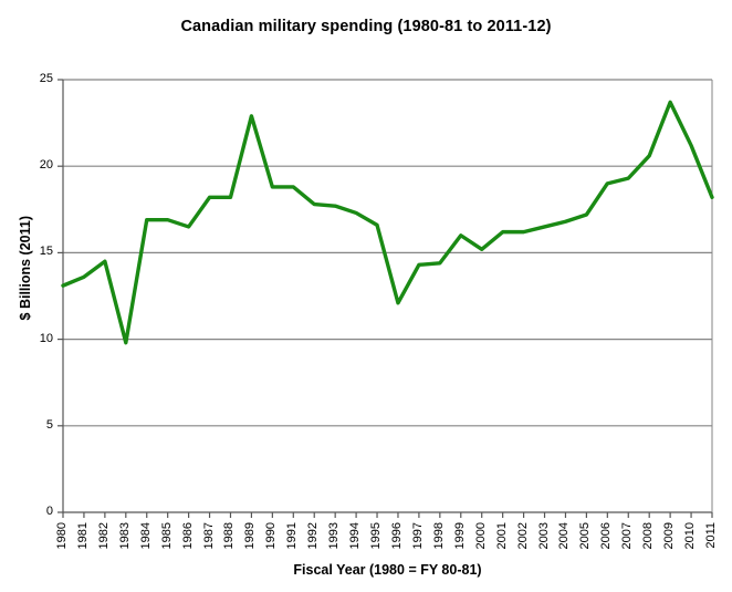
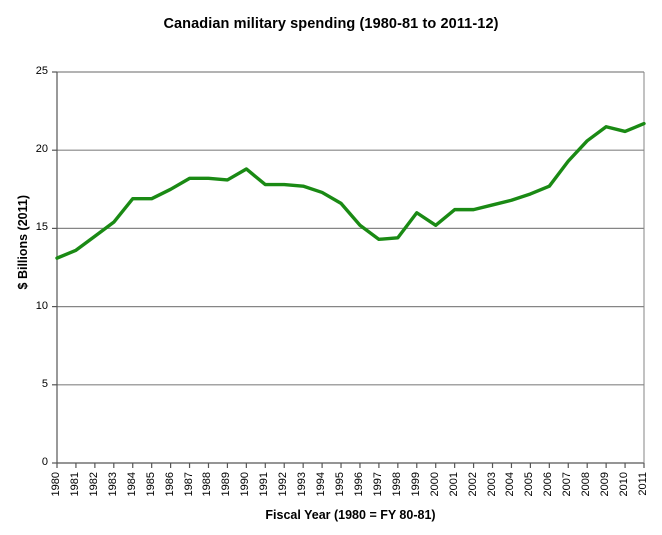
1983: 9.8 -> 15.4
1986: 16.5 -> 17.5
1989: 22.9 -> 18.1
1991: 18.8 -> 17.8
1996: 12.1 -> 15.2
2006: 19.0 -> 17.7
2009: 23.7 -> 21.5
2011: 18.2 -> 21.7
